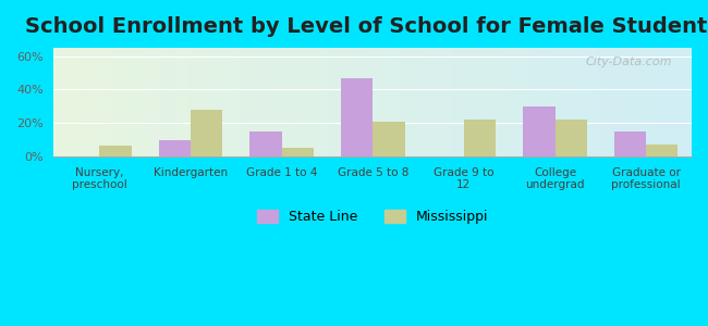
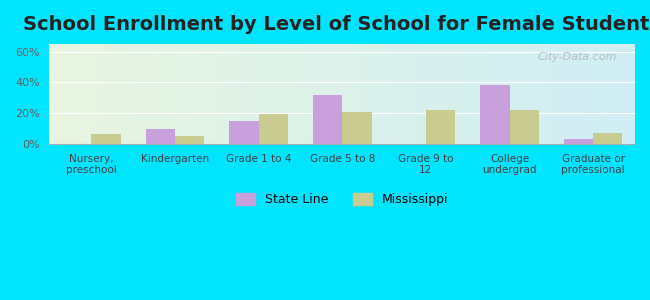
Mississippi/Kindergarten: 28% -> 6%
Mississippi/Grade 1 to 4: 5% -> 20%
State Line/Grade 5 to 8: 47% -> 32%
State Line/College undergrad: 30% -> 38%
State Line/Graduate or professional: 15% -> 4%
